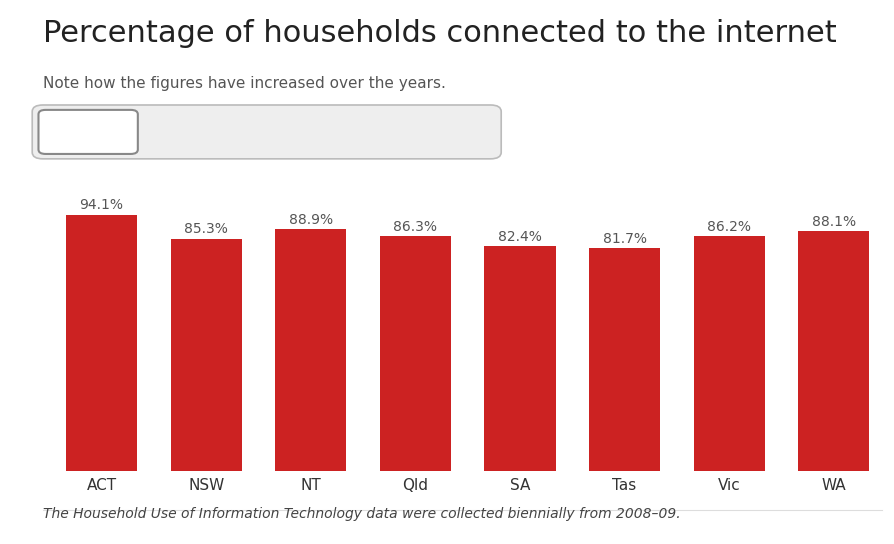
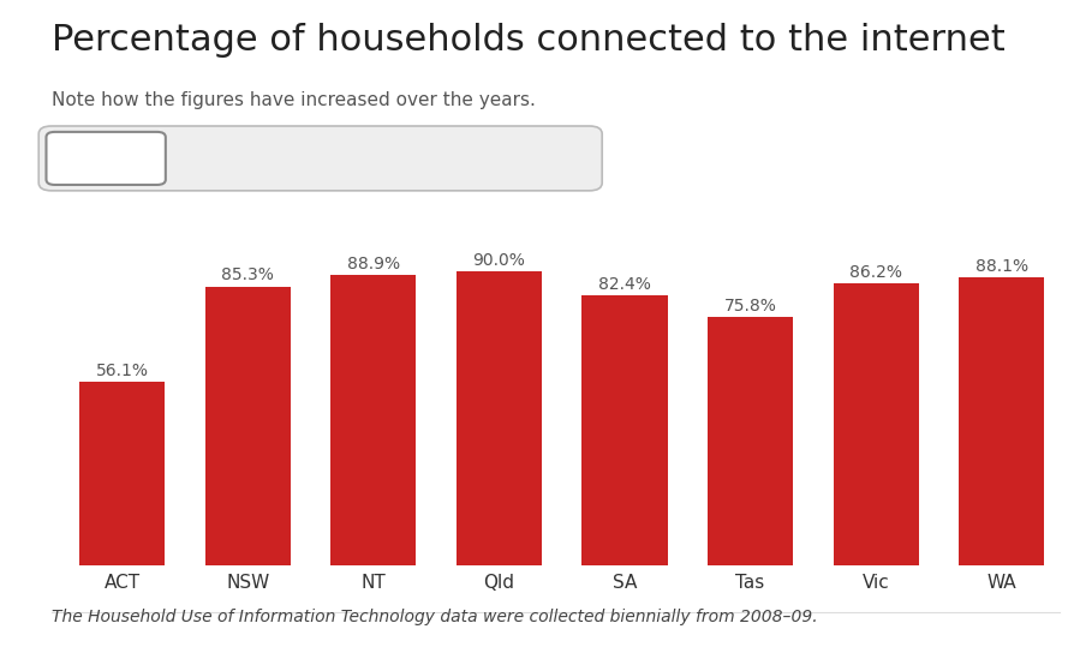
ACT: 94.1% -> 56.1%
Qld: 86.3% -> 90.0%
Tas: 81.7% -> 75.8%
